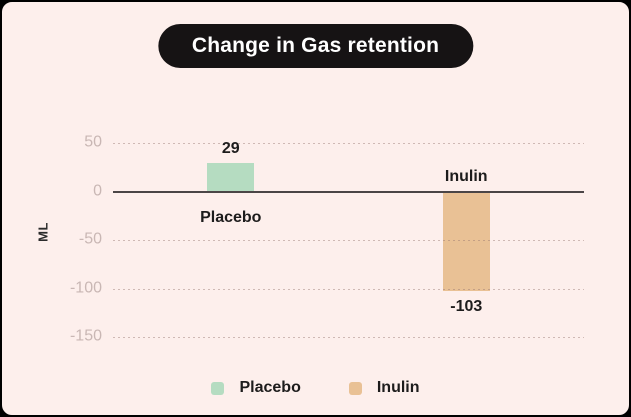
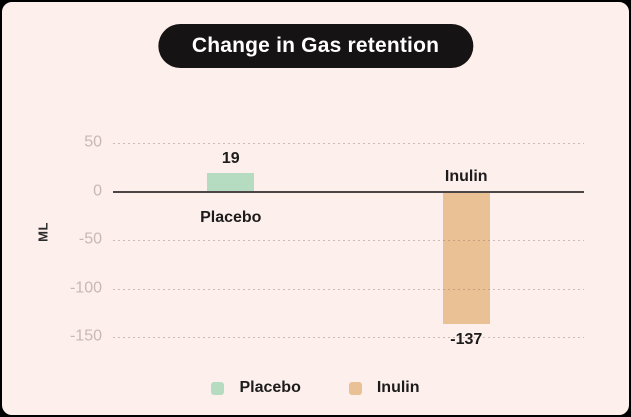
Placebo: 29 -> 19
Inulin: -103 -> -137
